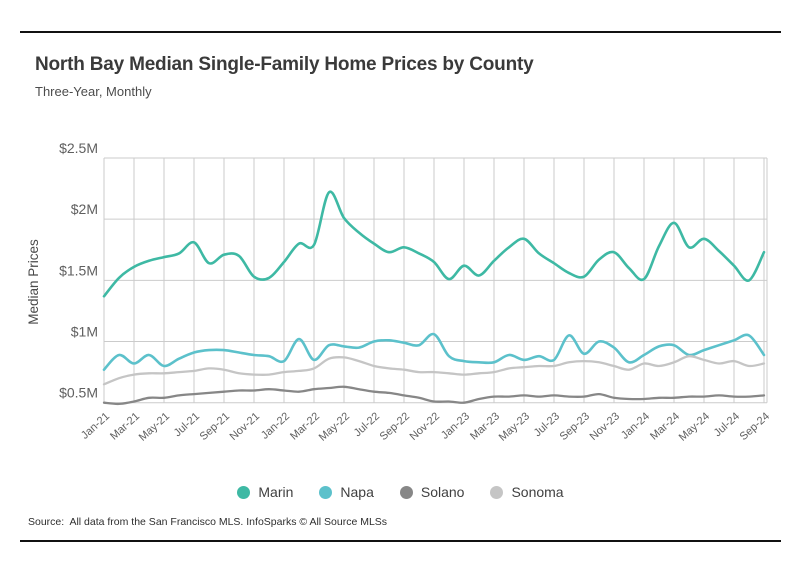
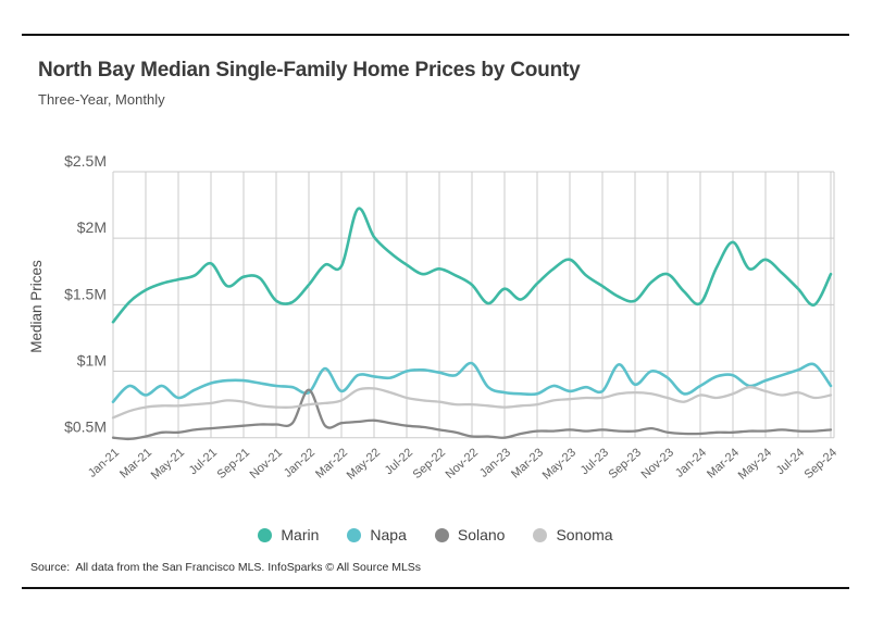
Solano/Jan-22: $0.60M -> $0.86M
